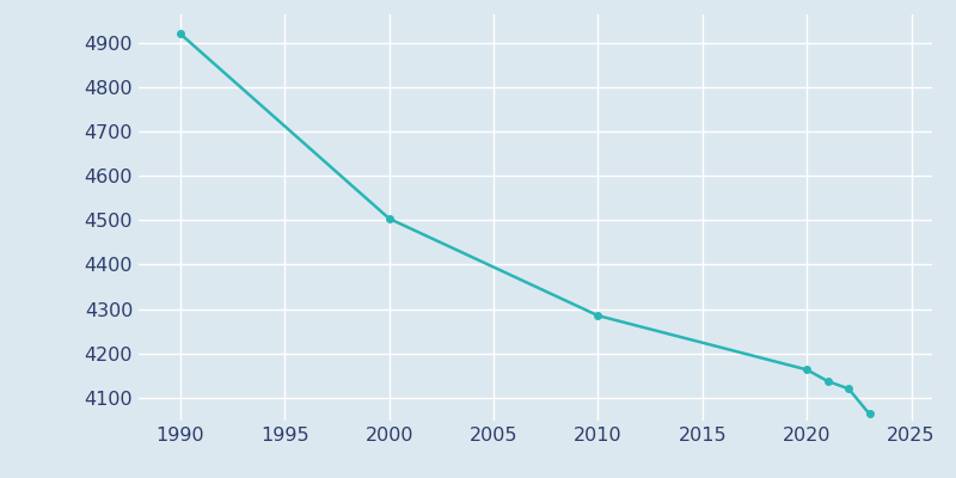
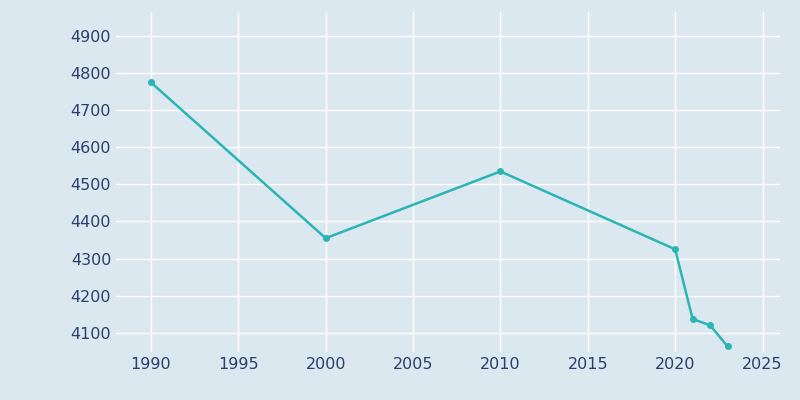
1990: 4921 -> 4775
2000: 4504 -> 4355
2010: 4285 -> 4535
2020: 4163 -> 4325
